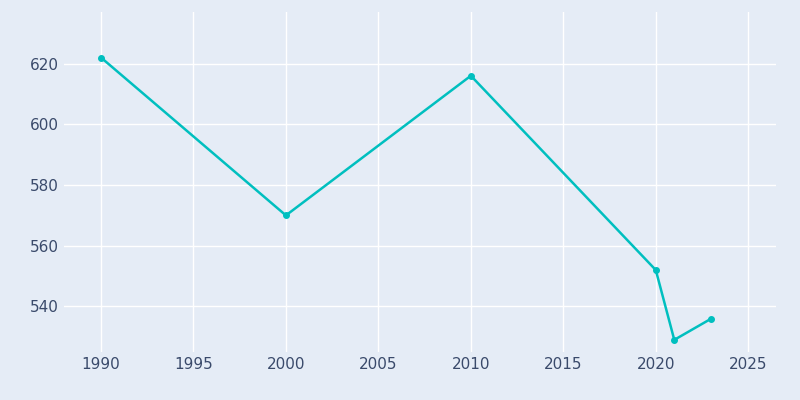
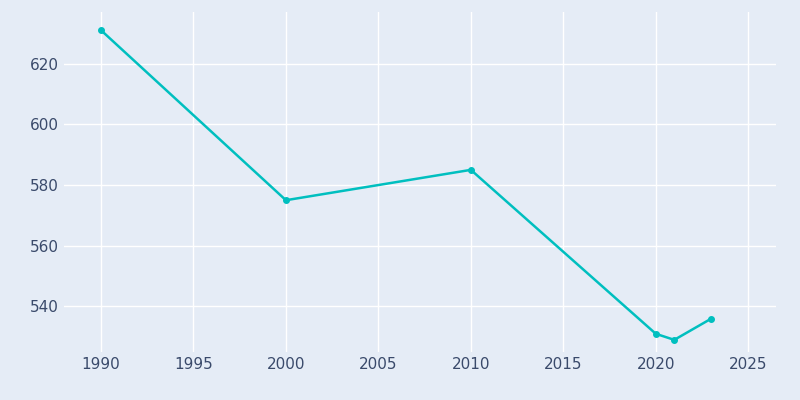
1990: 622 -> 631
2000: 570 -> 575
2010: 616 -> 585
2020: 552 -> 531
